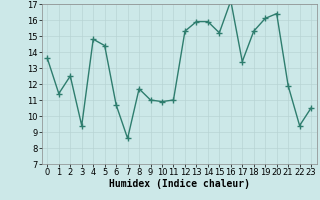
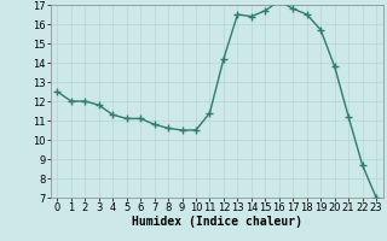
0: 13.6 -> 12.5
1: 11.4 -> 12.0
2: 12.5 -> 12.0
3: 9.4 -> 11.8
4: 14.8 -> 11.3
5: 14.4 -> 11.1
6: 10.7 -> 11.1
7: 8.6 -> 10.8
8: 11.7 -> 10.6
9: 11.0 -> 10.5
10: 10.9 -> 10.5
11: 11.0 -> 11.4
12: 15.3 -> 14.2
13: 15.9 -> 16.5
14: 15.9 -> 16.4
15: 15.2 -> 16.7
17: 13.4 -> 16.8
18: 15.3 -> 16.5
19: 16.1 -> 15.7
20: 16.4 -> 13.8
21: 11.9 -> 11.2
22: 9.4 -> 8.7
23: 10.5 -> 7.0
